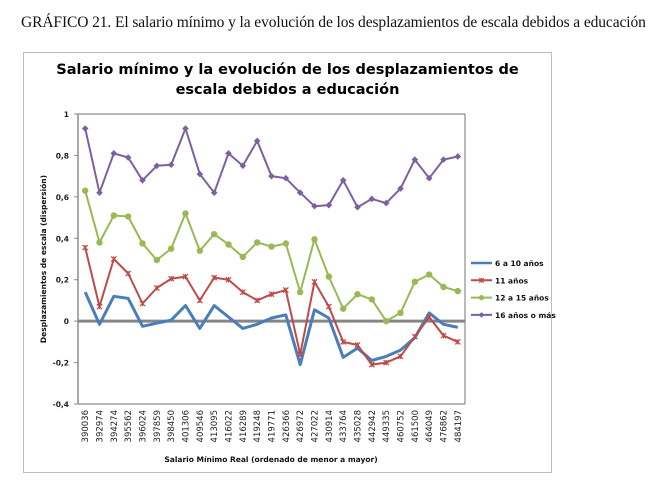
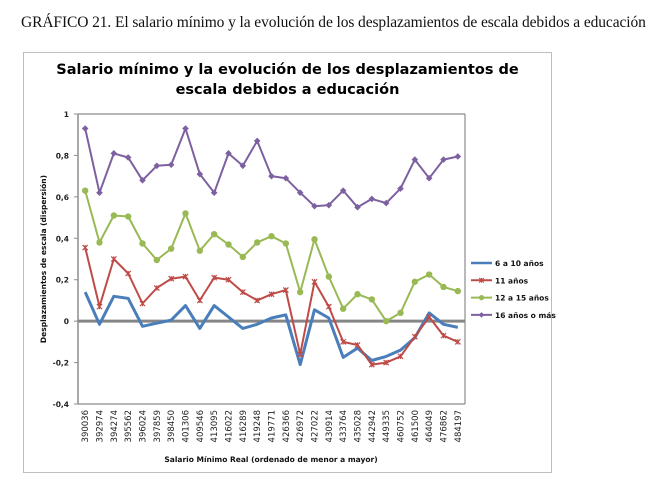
12 a 15 años/419771: 0,36 -> 0,41
16 años o más/433764: 0,68 -> 0,63
